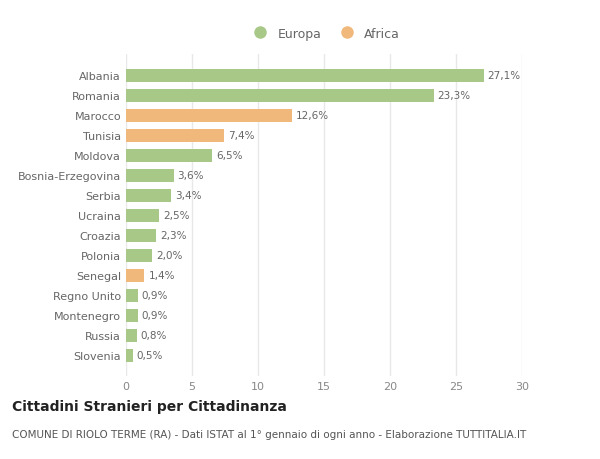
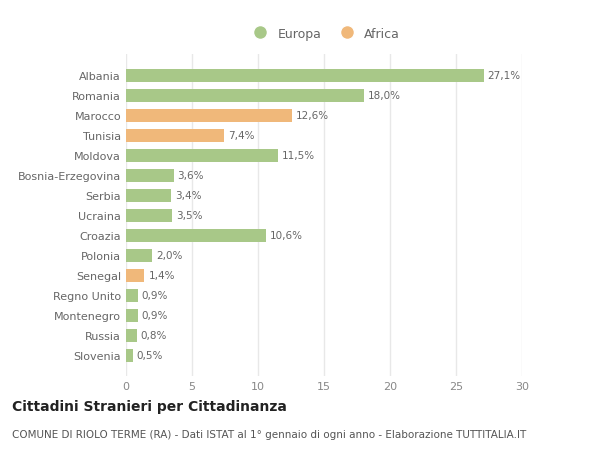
Romania: 23,3% -> 18,0%
Moldova: 6,5% -> 11,5%
Ucraina: 2,5% -> 3,5%
Croazia: 2,3% -> 10,6%
